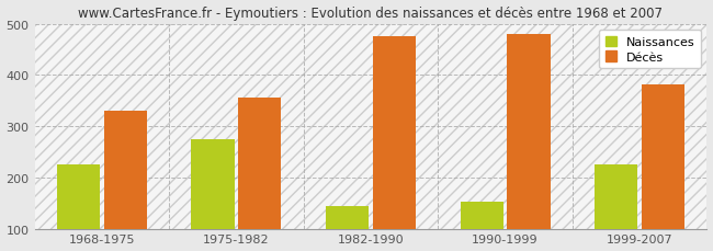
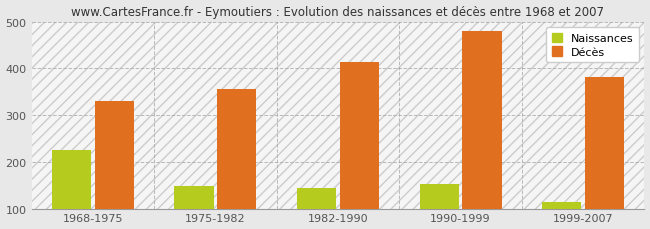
Naissances/1975-1982: 275 -> 148
Décès/1982-1990: 475 -> 413
Naissances/1999-2007: 225 -> 115
